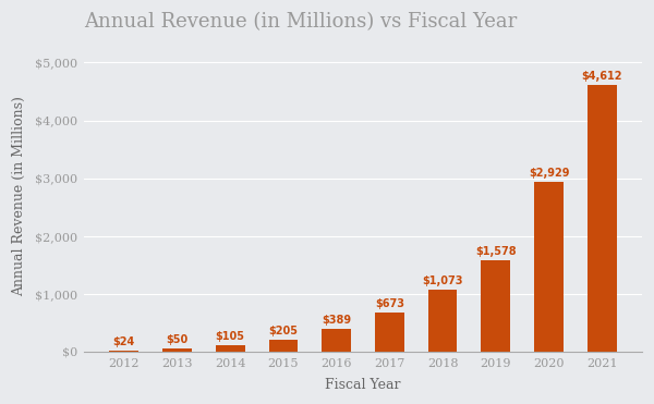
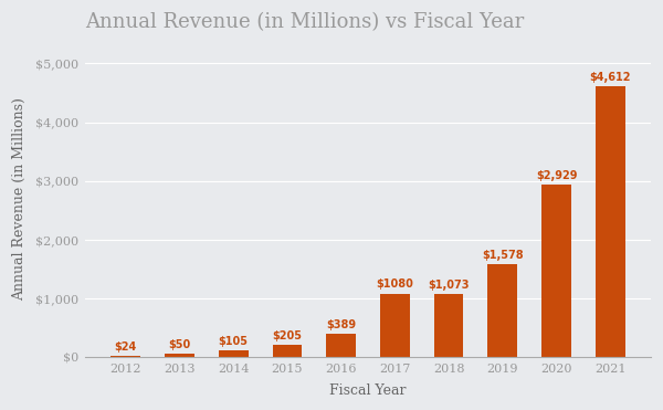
2017: $673 -> $1080
